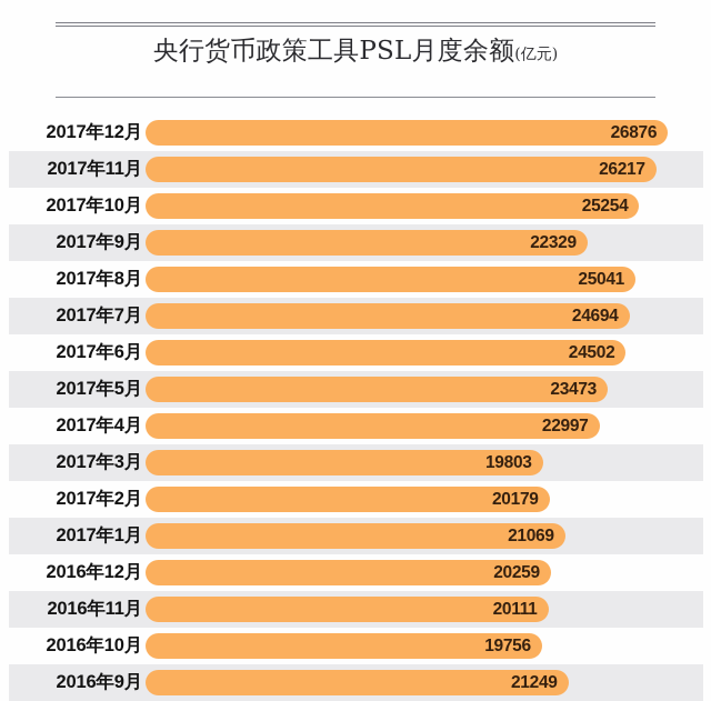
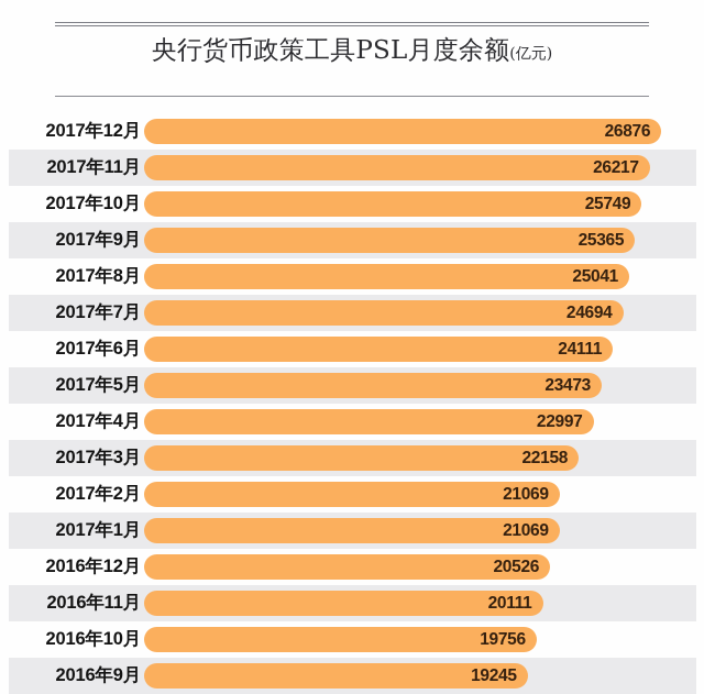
2017年10月: 25254 -> 25749
2017年9月: 22329 -> 25365
2017年6月: 24502 -> 24111
2017年3月: 19803 -> 22158
2017年2月: 20179 -> 21069
2016年12月: 20259 -> 20526
2016年9月: 21249 -> 19245
